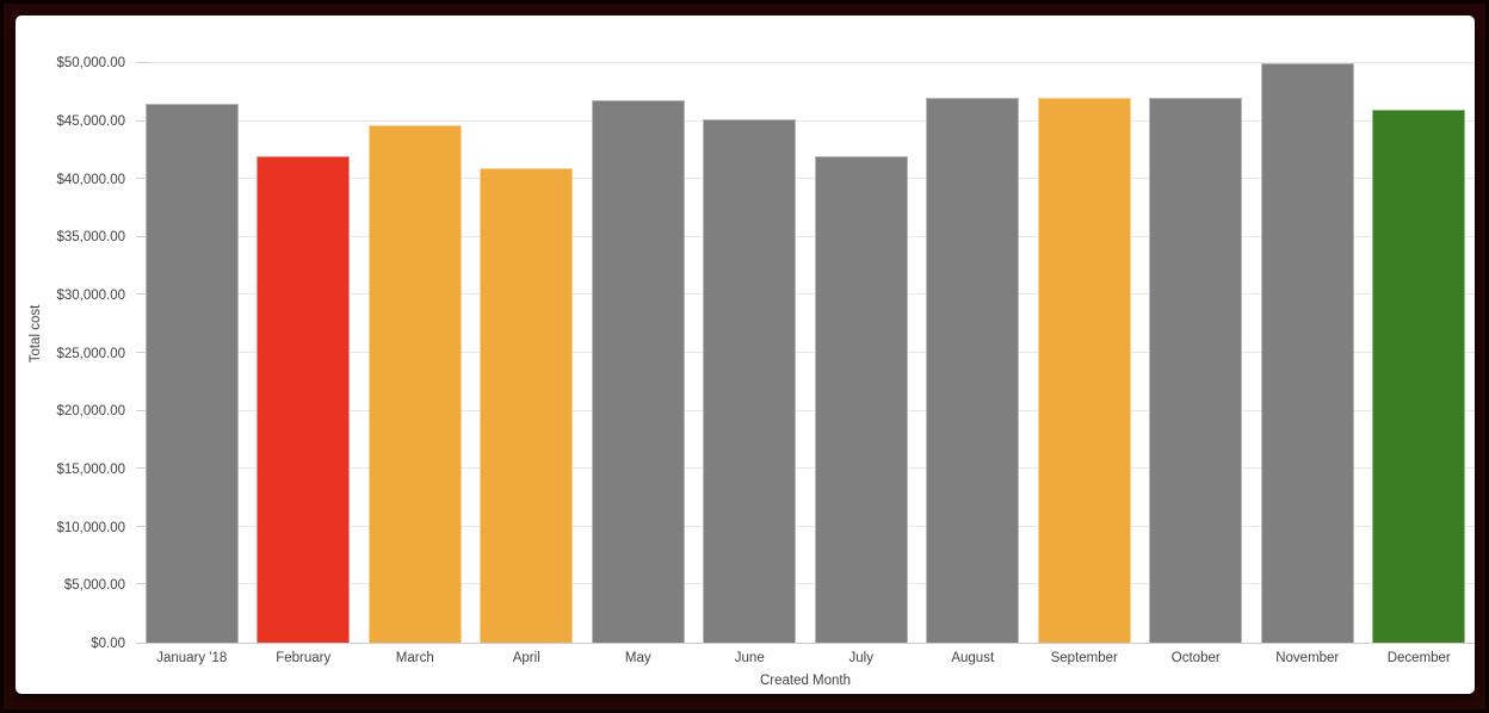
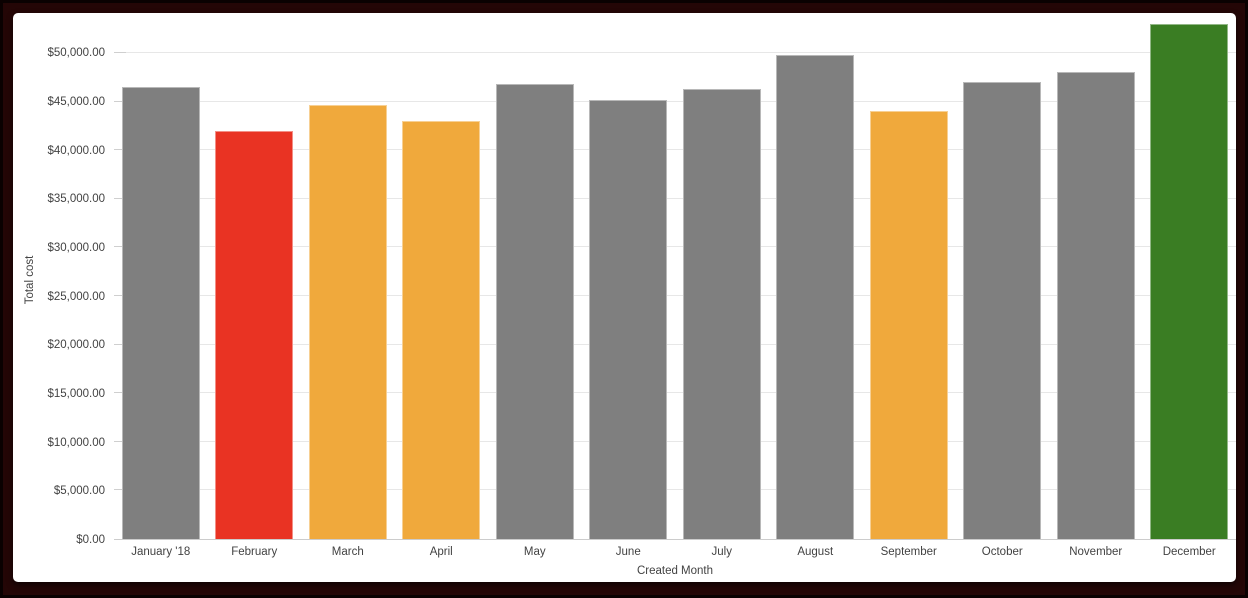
April: $41000 -> $43000
July: $42000 -> $46000
August: $47000 -> $50000
September: $47000 -> $44000
November: $50000 -> $48000
December: $46000 -> $53000
